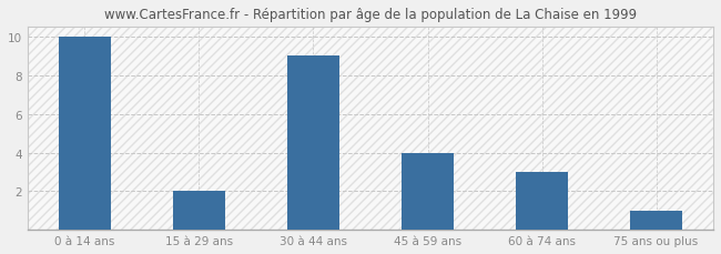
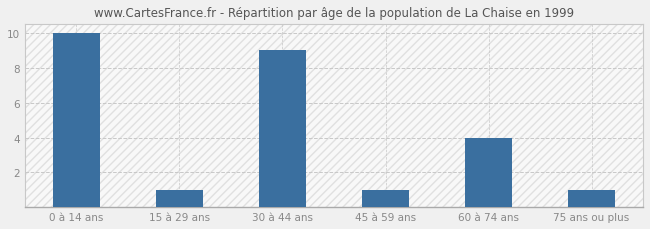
15 à 29 ans: 2 -> 1
45 à 59 ans: 4 -> 1
60 à 74 ans: 3 -> 4
